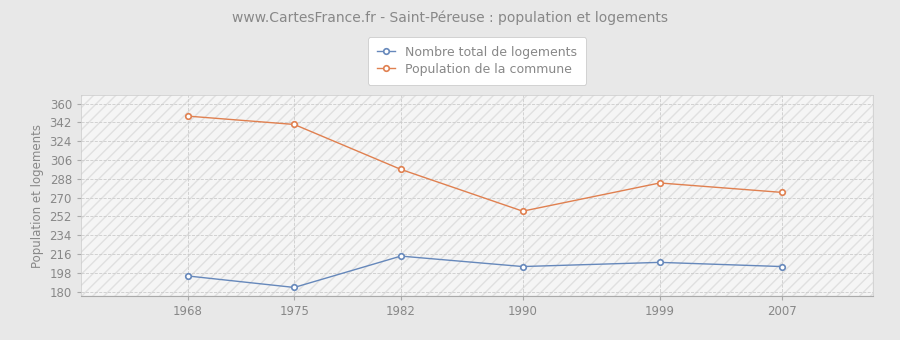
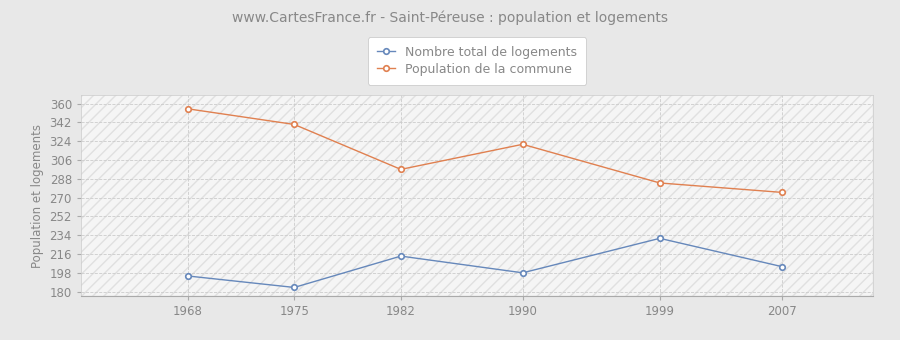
Population de la commune/1968: 348 -> 355
Nombre total de logements/1990: 204 -> 198
Population de la commune/1990: 257 -> 321
Nombre total de logements/1999: 208 -> 231
